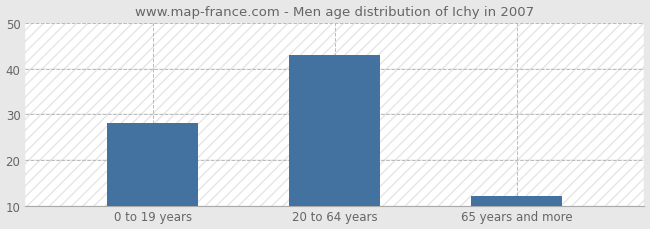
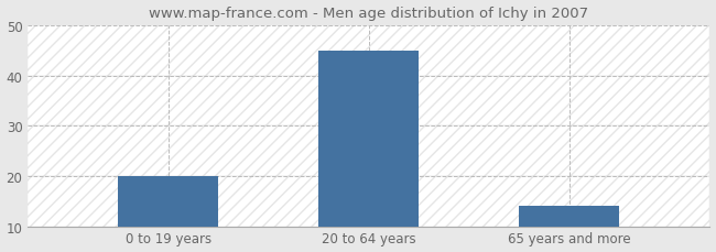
0 to 19 years: 28 -> 20
20 to 64 years: 43 -> 45
65 years and more: 12 -> 14
